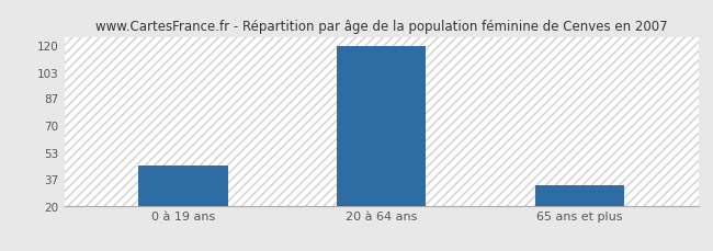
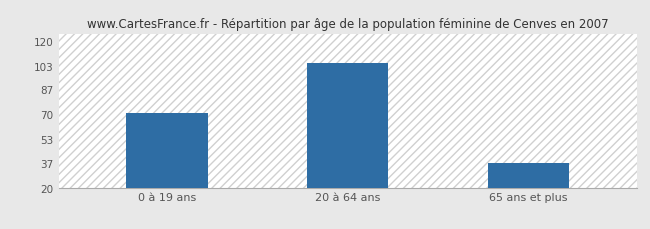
0 à 19 ans: 45 -> 71
20 à 64 ans: 119 -> 105
65 ans et plus: 33 -> 37
